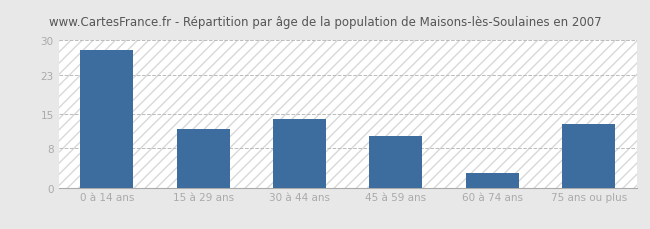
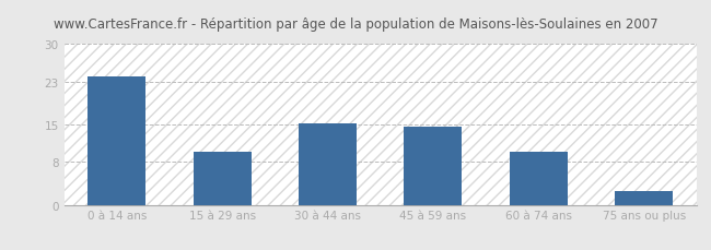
0 à 14 ans: 28.0 -> 24.0
15 à 29 ans: 12.0 -> 10.0
30 à 44 ans: 14.0 -> 15.2
45 à 59 ans: 10.5 -> 14.5
60 à 74 ans: 3.0 -> 10.0
75 ans ou plus: 13.0 -> 2.5
